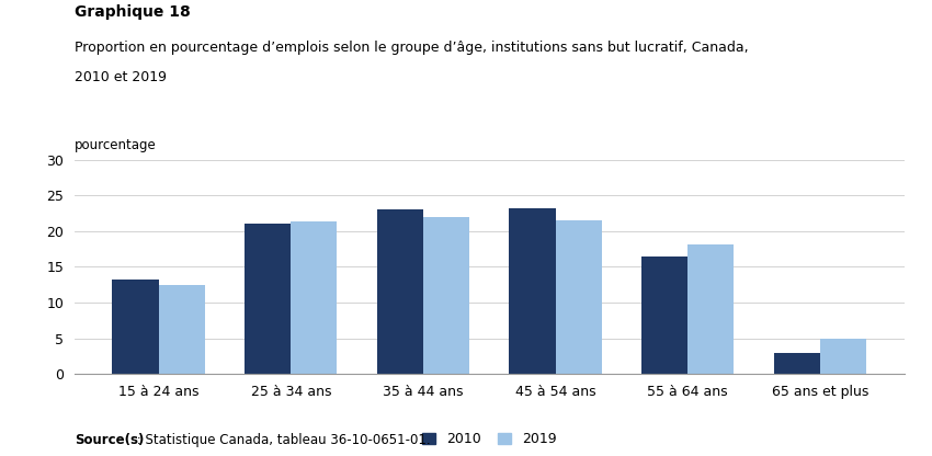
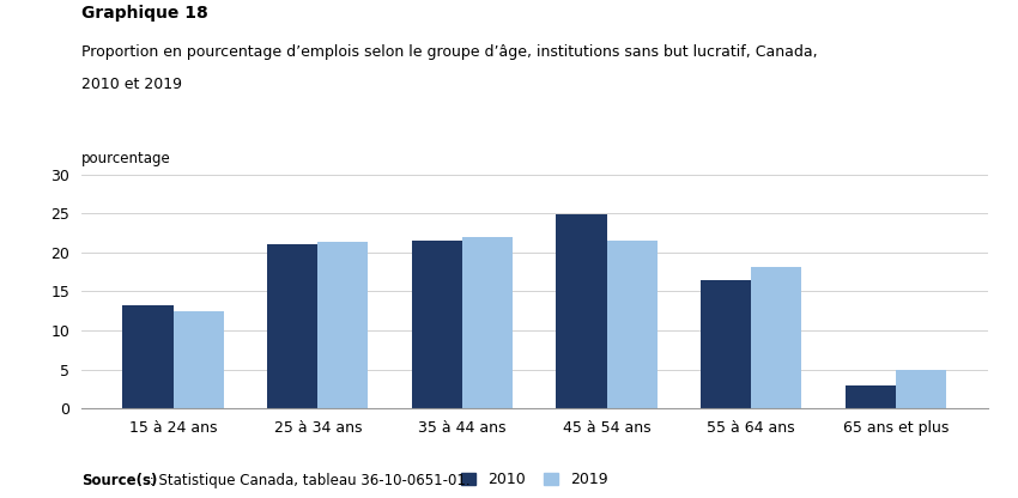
2010/35 à 44 ans: 23.0 -> 21.5
2010/45 à 54 ans: 23.2 -> 24.8
